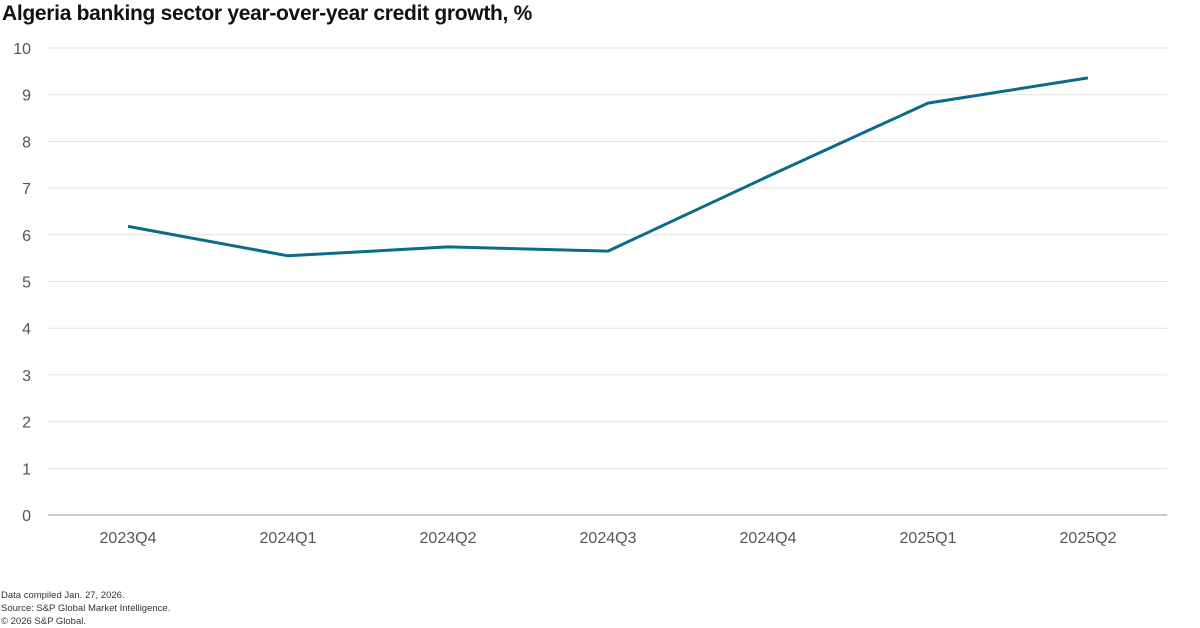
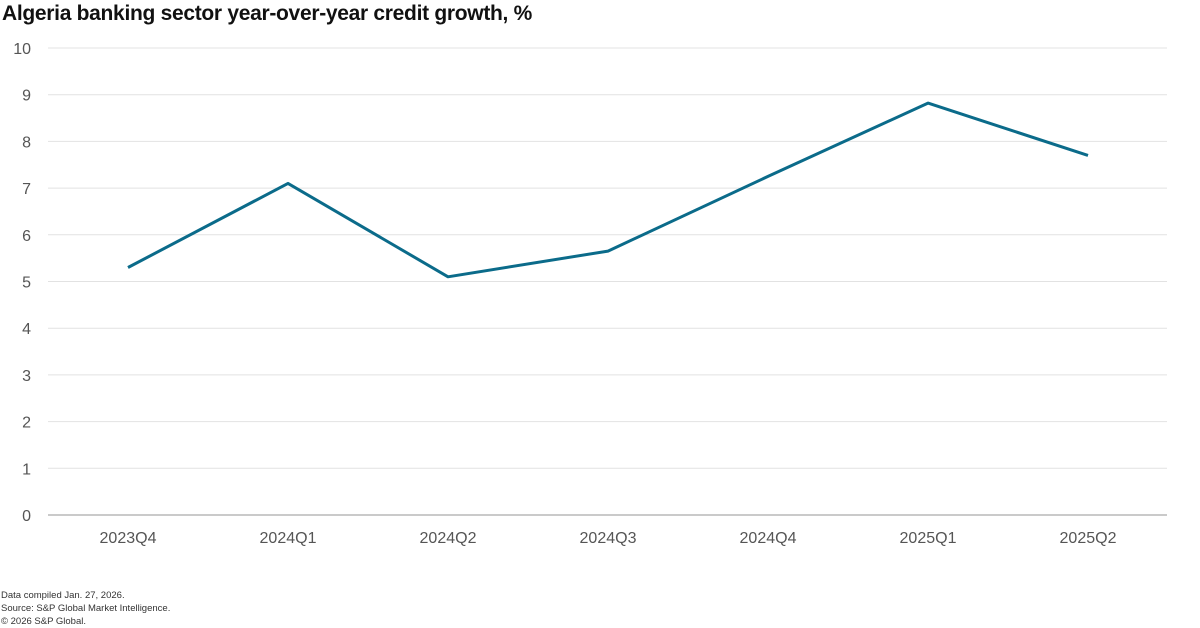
2023Q4: 6.2 -> 5.3
2024Q1: 5.5 -> 7.1
2024Q2: 5.7 -> 5.1
2025Q2: 9.4 -> 7.7
